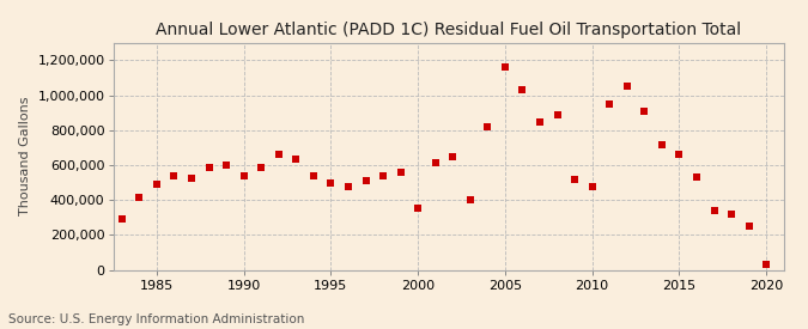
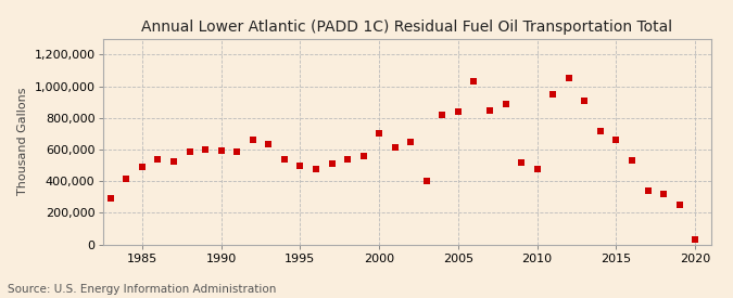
1990: 540,000 -> 590,000
2000: 350,000 -> 700,000
2005: 1,160,000 -> 840,000
